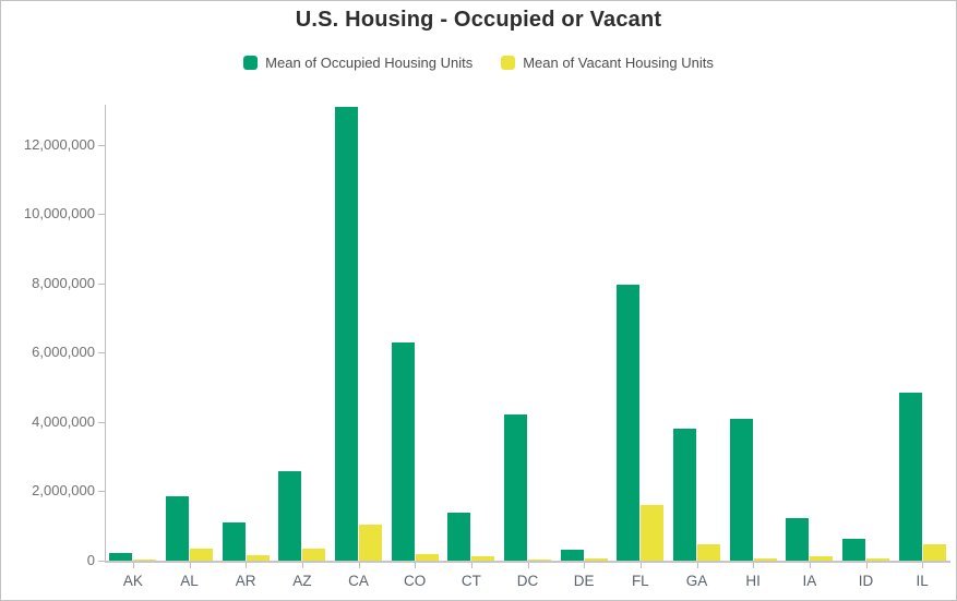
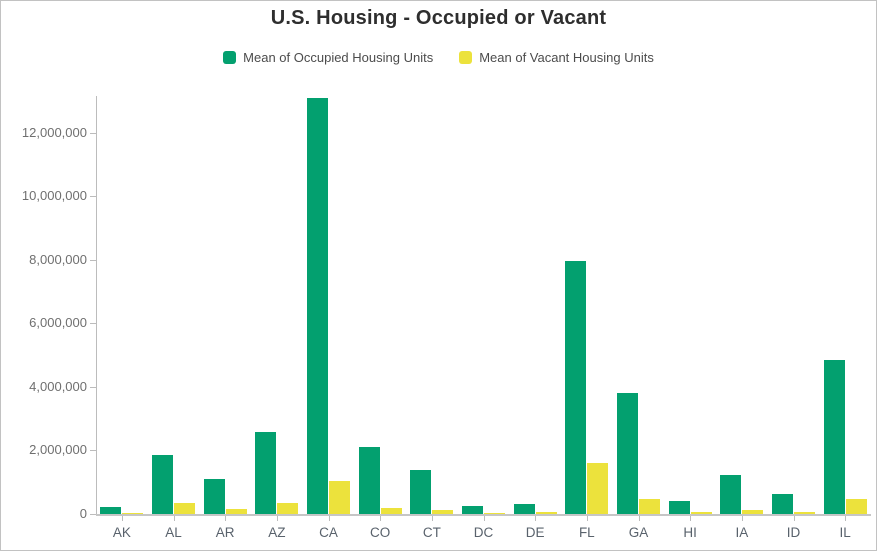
Mean of Occupied Housing Units/CO: 6300000 -> 2100000
Mean of Occupied Housing Units/DC: 4200000 -> 300000
Mean of Occupied Housing Units/HI: 4100000 -> 400000
